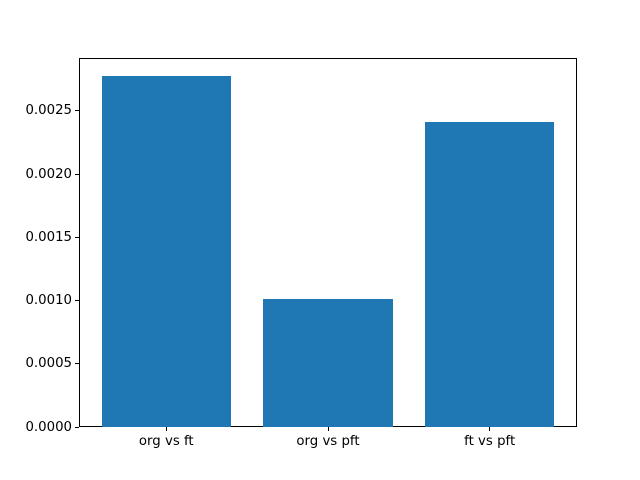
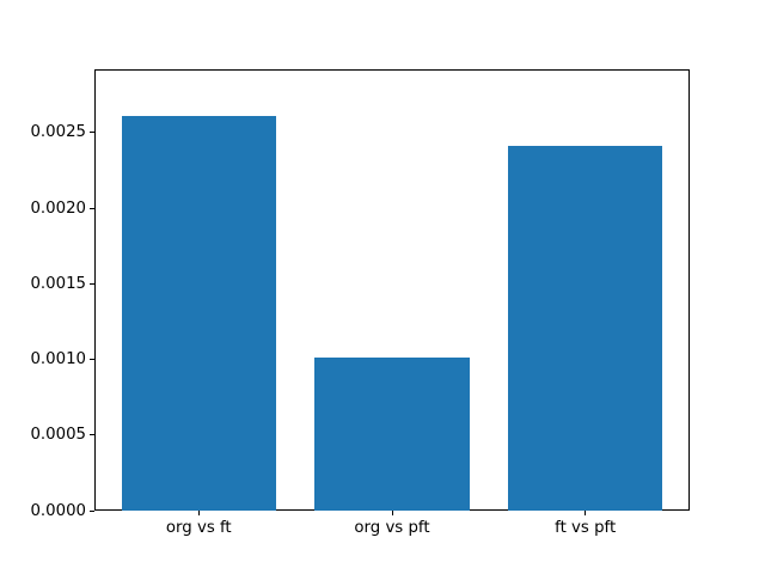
org vs ft: 0.00278 -> 0.00261
